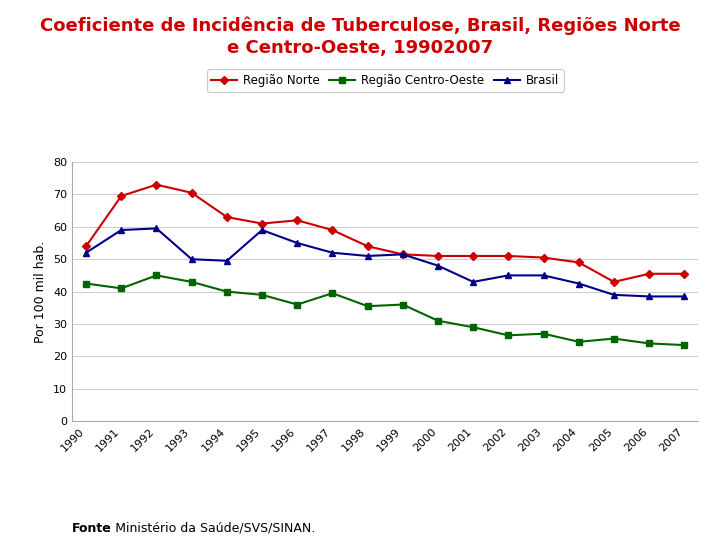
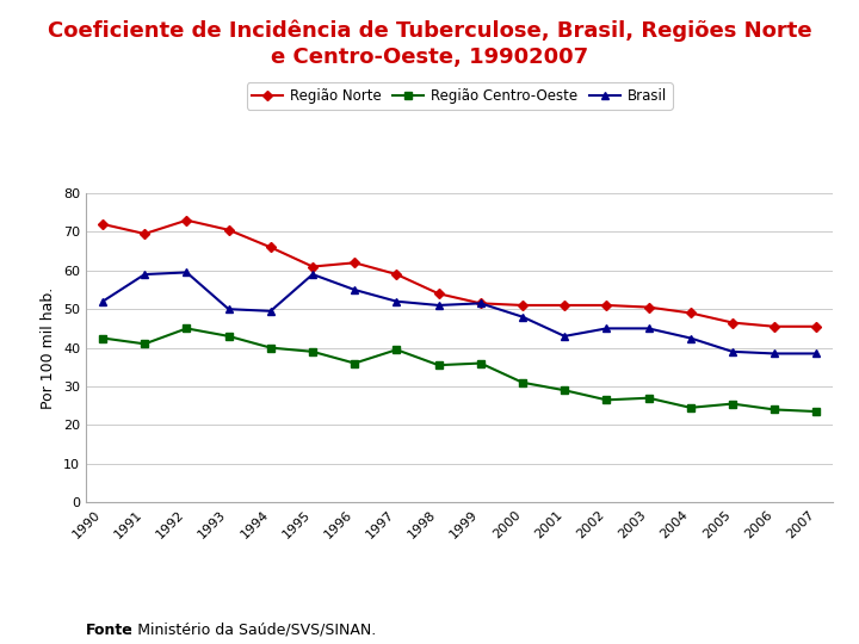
Região Norte/1990: 54.0 -> 72.0
Região Norte/1994: 63.0 -> 66.0
Região Norte/2005: 43.0 -> 46.5
